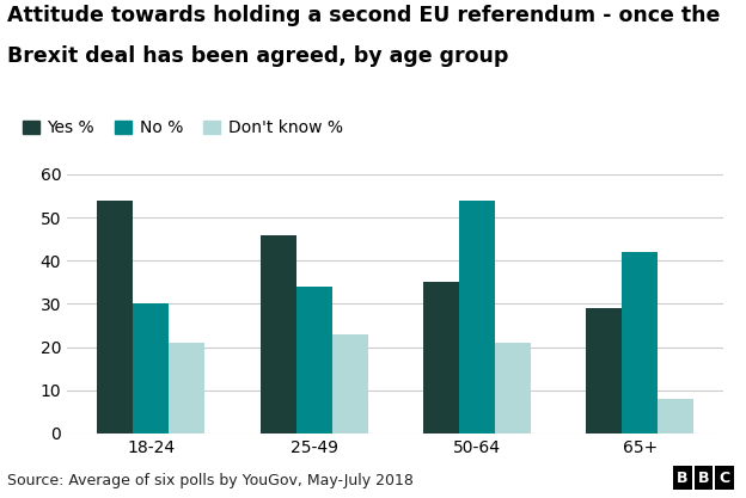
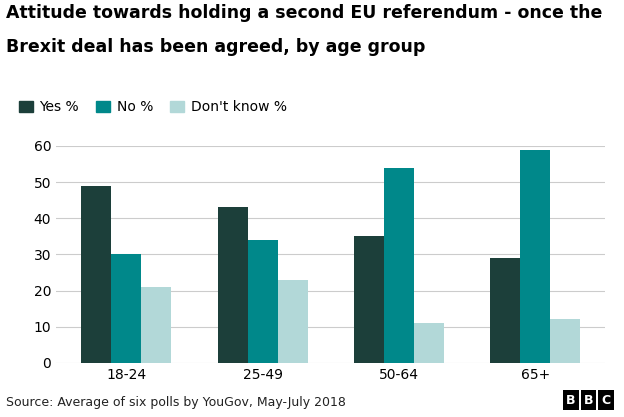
Yes %/18-24: 54 -> 49
Yes %/25-49: 46 -> 43
Don't know %/50-64: 21 -> 11
No %/65+: 42 -> 59
Don't know %/65+: 8 -> 12
